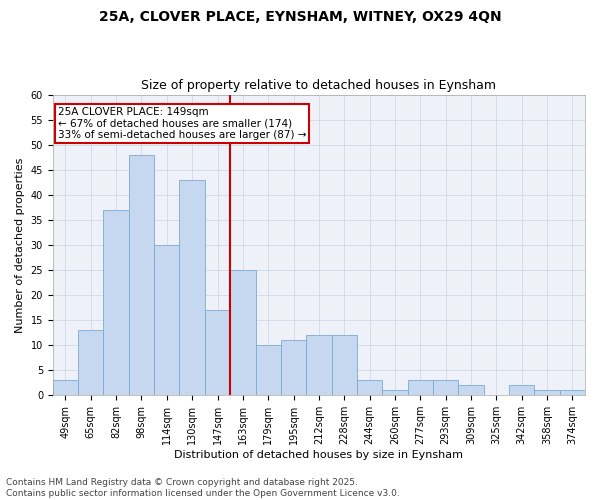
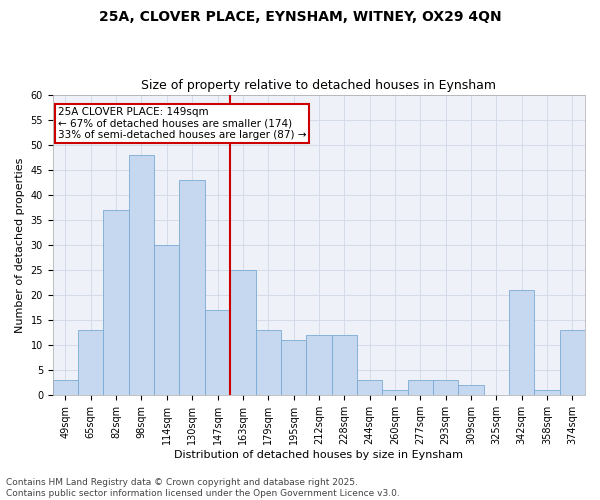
179sqm: 10 -> 13
342sqm: 2 -> 21
374sqm: 1 -> 13
